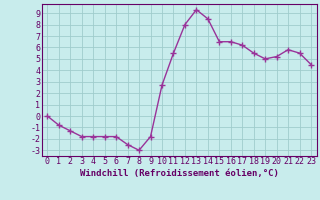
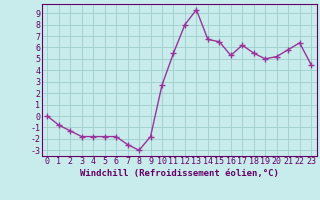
14: 8.5 -> 6.7
16: 6.5 -> 5.3
22: 5.5 -> 6.4
